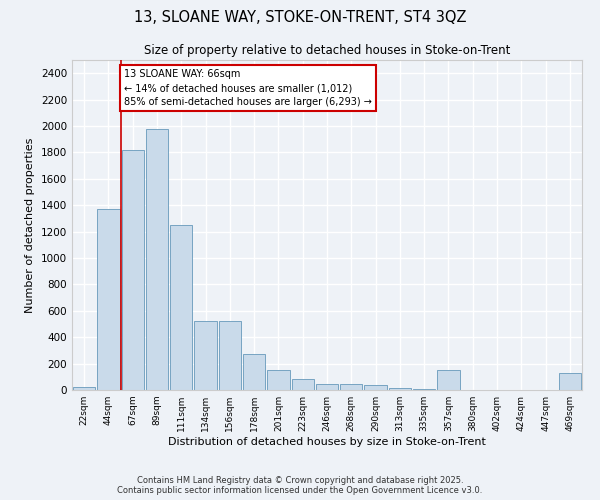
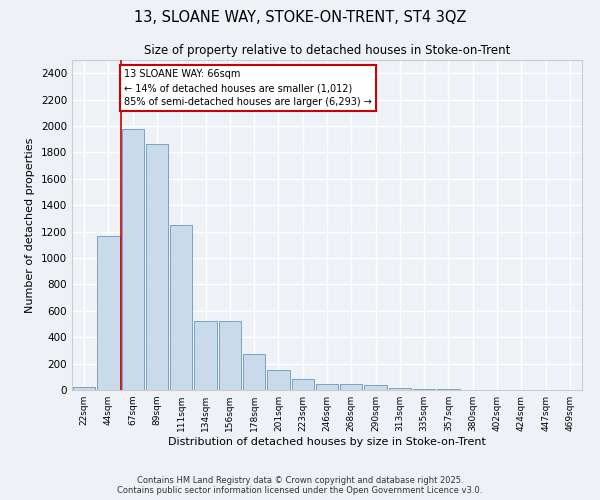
44sqm: 1370 -> 1170
67sqm: 1820 -> 1980
89sqm: 1980 -> 1860
357sqm: 150 -> 0
469sqm: 130 -> 0
